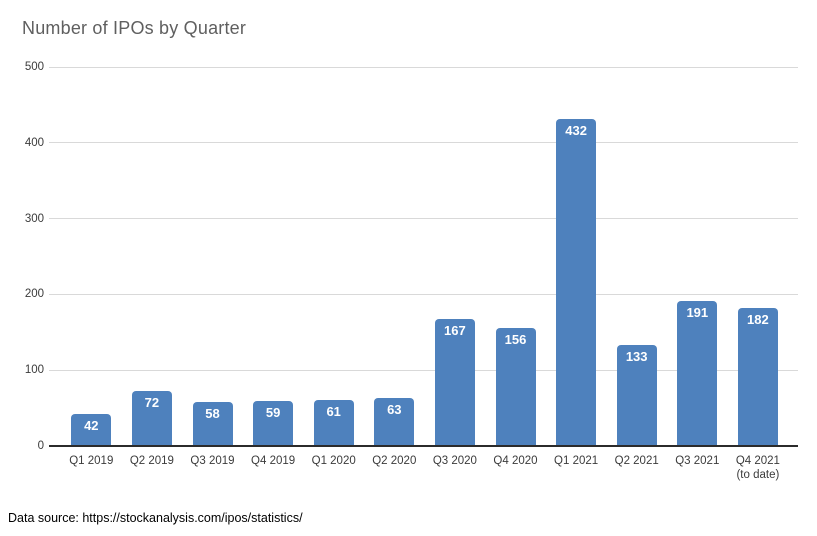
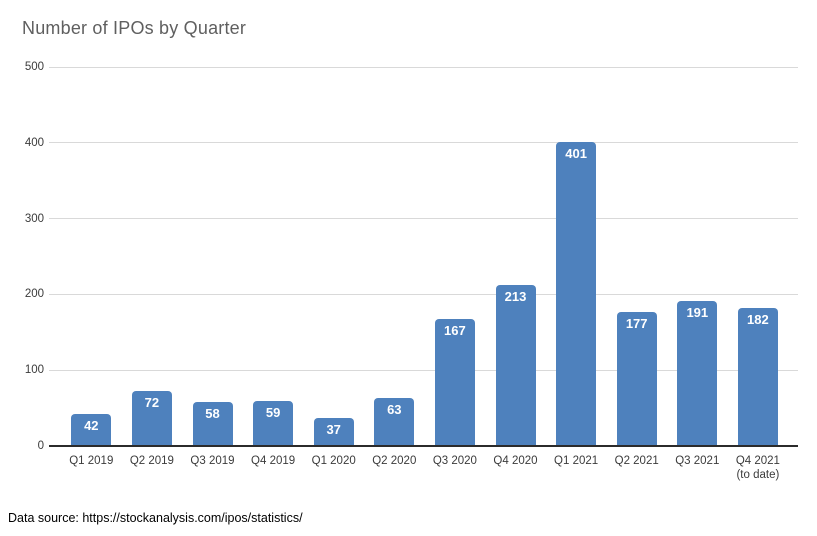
Q1 2020: 61 -> 37
Q4 2020: 156 -> 213
Q1 2021: 432 -> 401
Q2 2021: 133 -> 177
